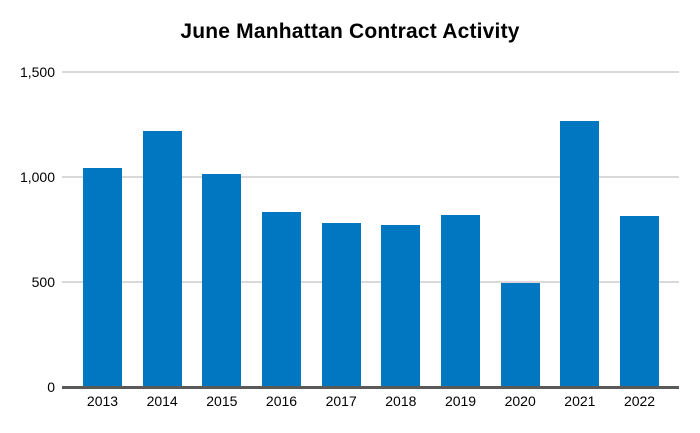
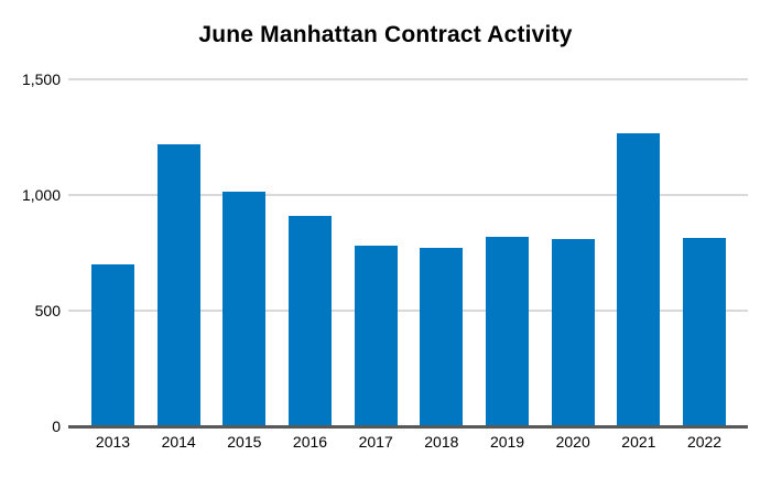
2013: 1040 -> 700
2016: 840 -> 910
2020: 500 -> 810
